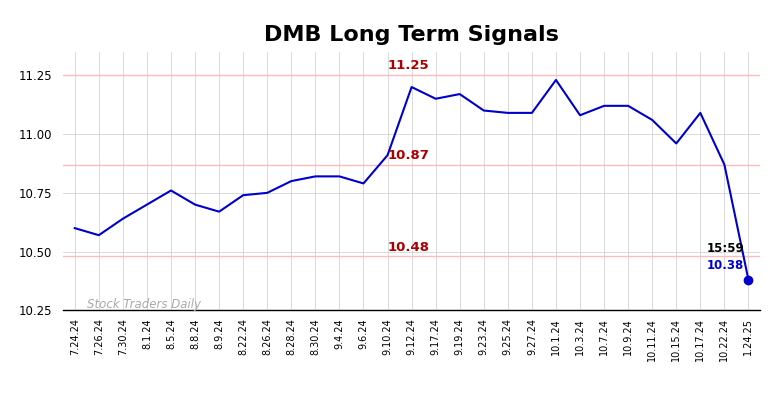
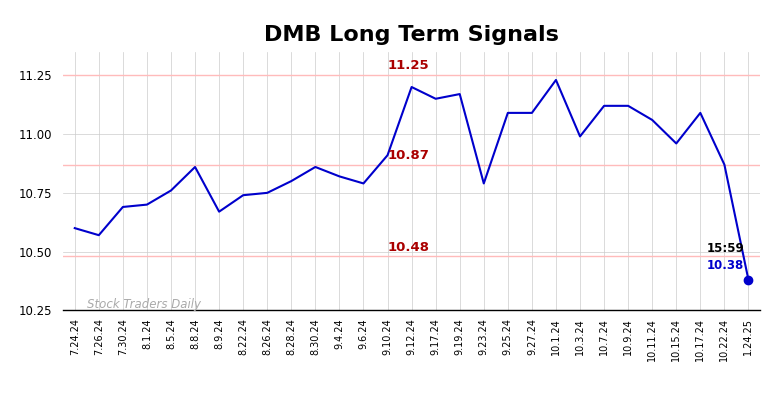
7.30.24: 10.64 -> 10.69
8.8.24: 10.70 -> 10.86
8.30.24: 10.82 -> 10.86
9.23.24: 11.10 -> 10.79
10.3.24: 11.08 -> 10.99
